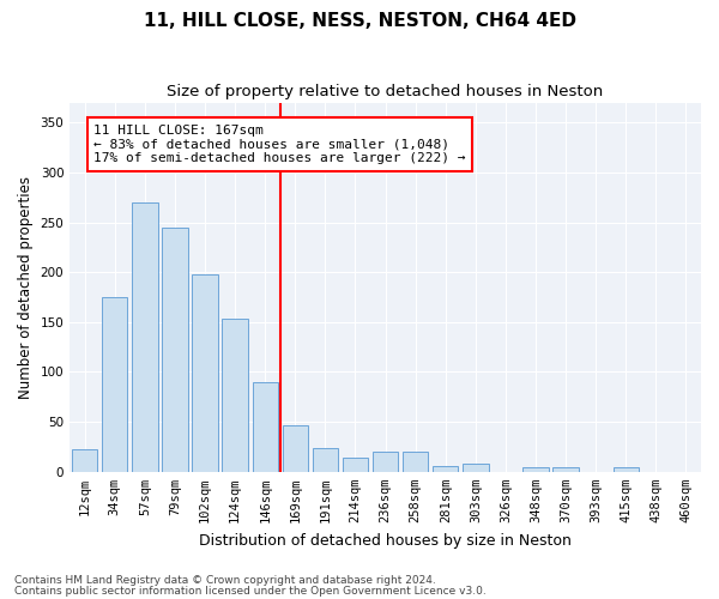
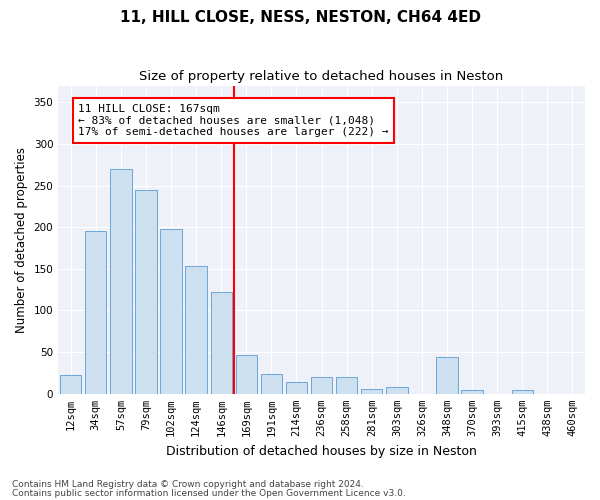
34sqm: 175 -> 196
146sqm: 90 -> 122
348sqm: 5 -> 44
